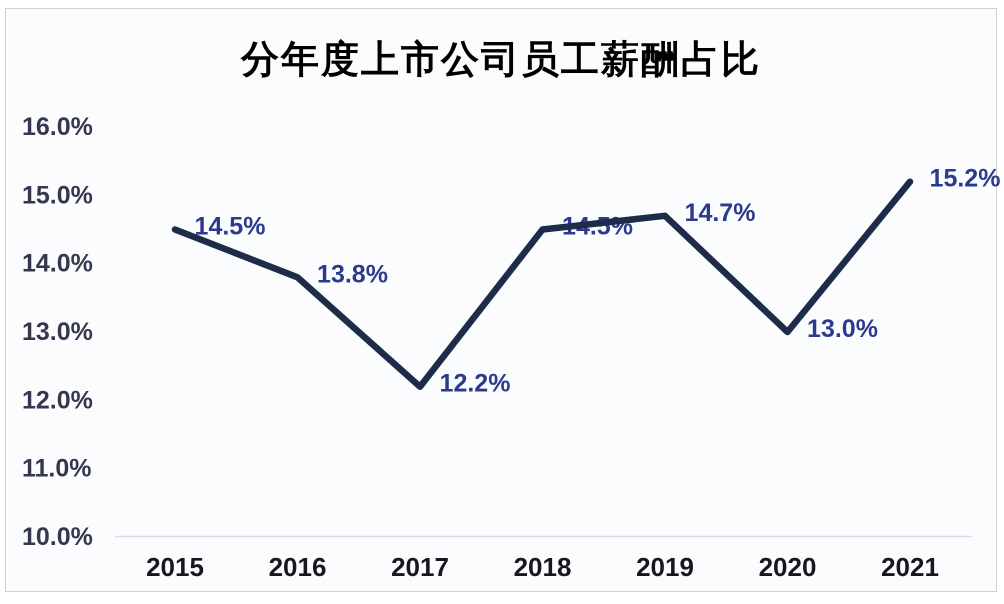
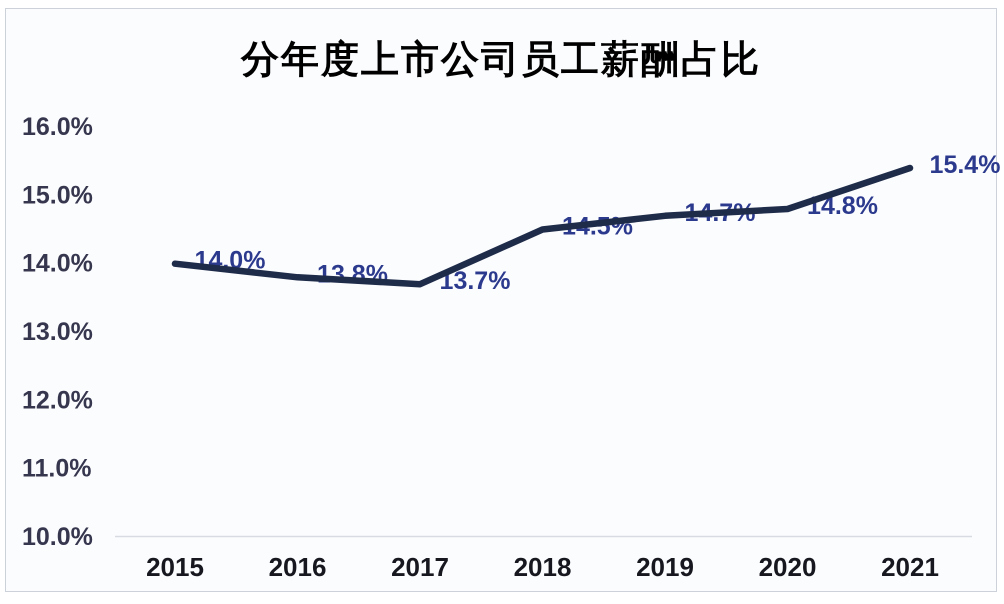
2015: 14.5% -> 14.0%
2017: 12.2% -> 13.7%
2020: 13.0% -> 14.8%
2021: 15.2% -> 15.4%
